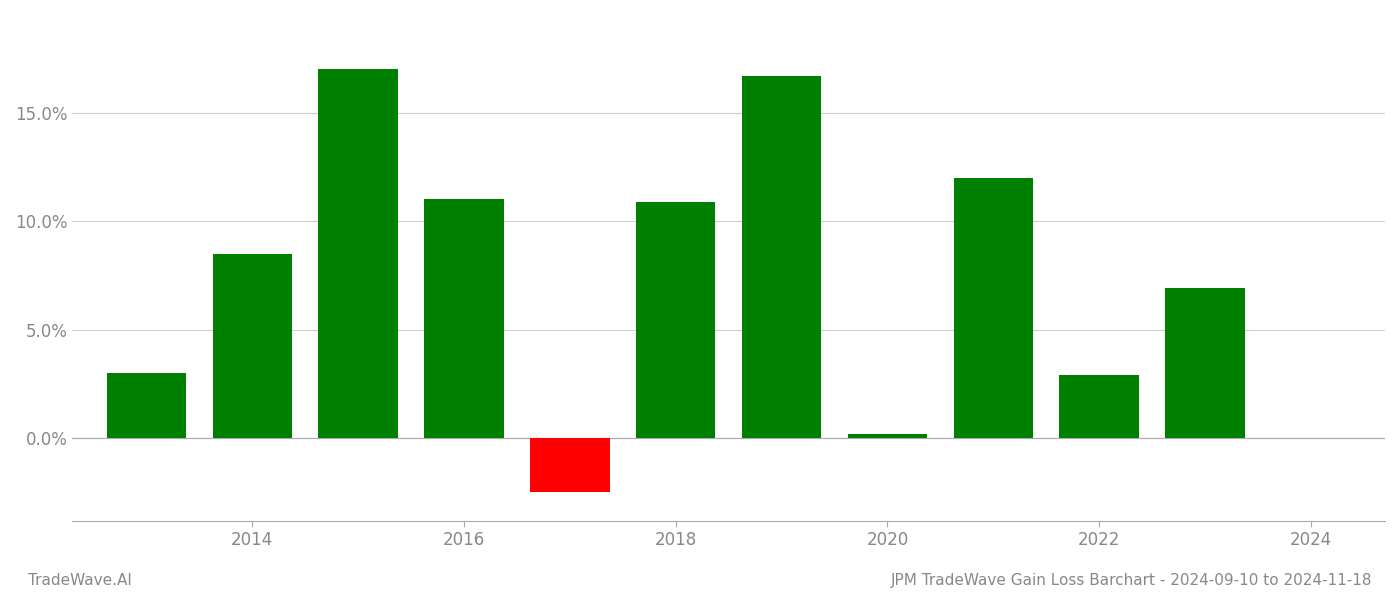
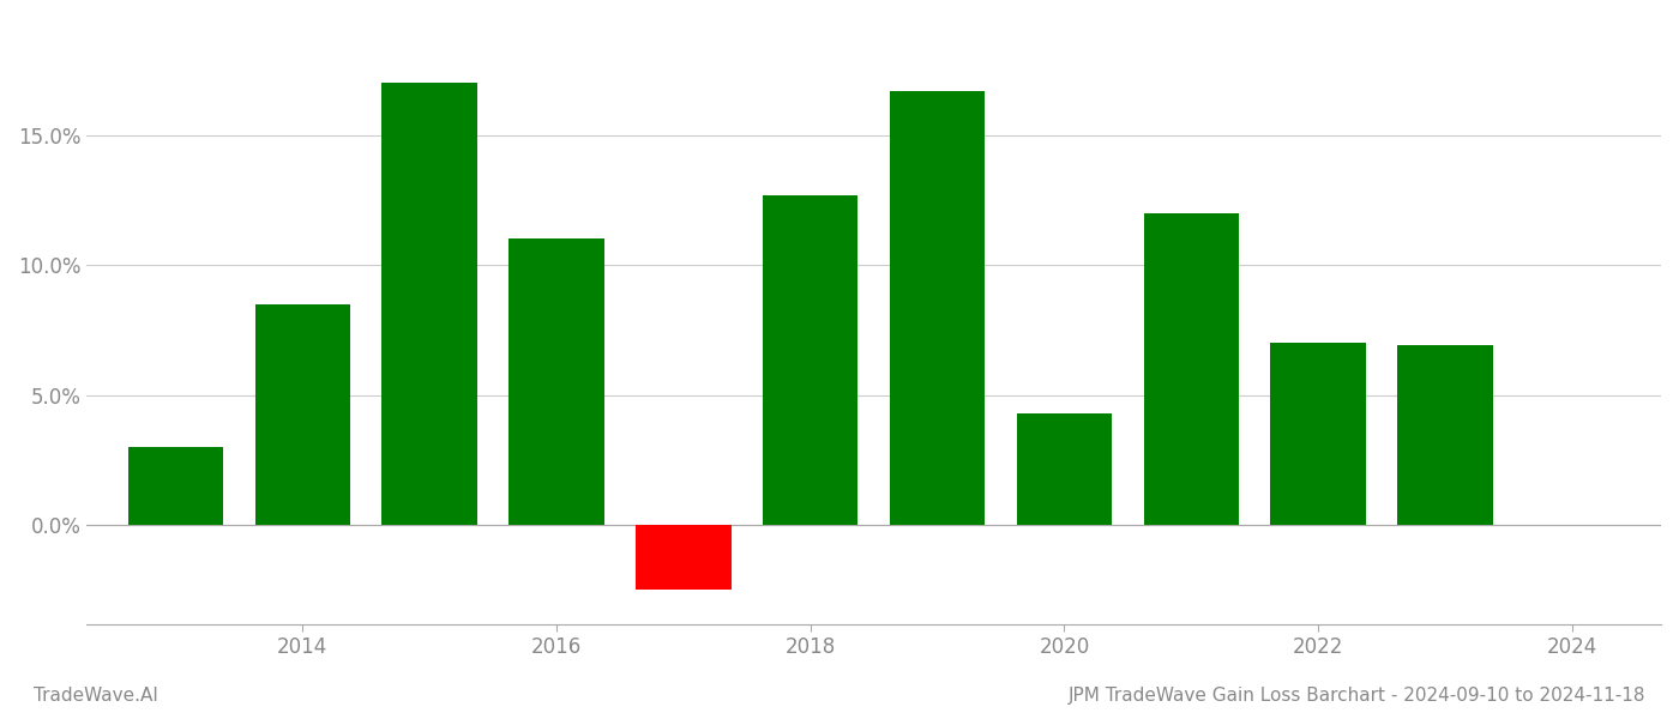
2018: 10.9% -> 12.7%
2020: 0.2% -> 4.3%
2022: 2.9% -> 7.0%
